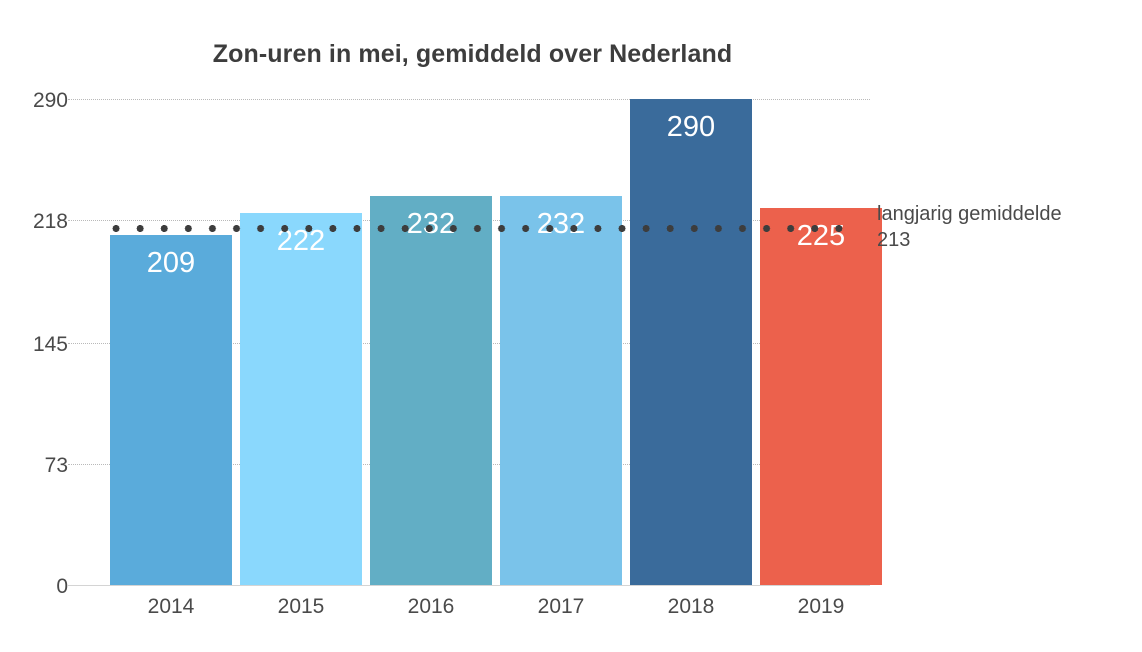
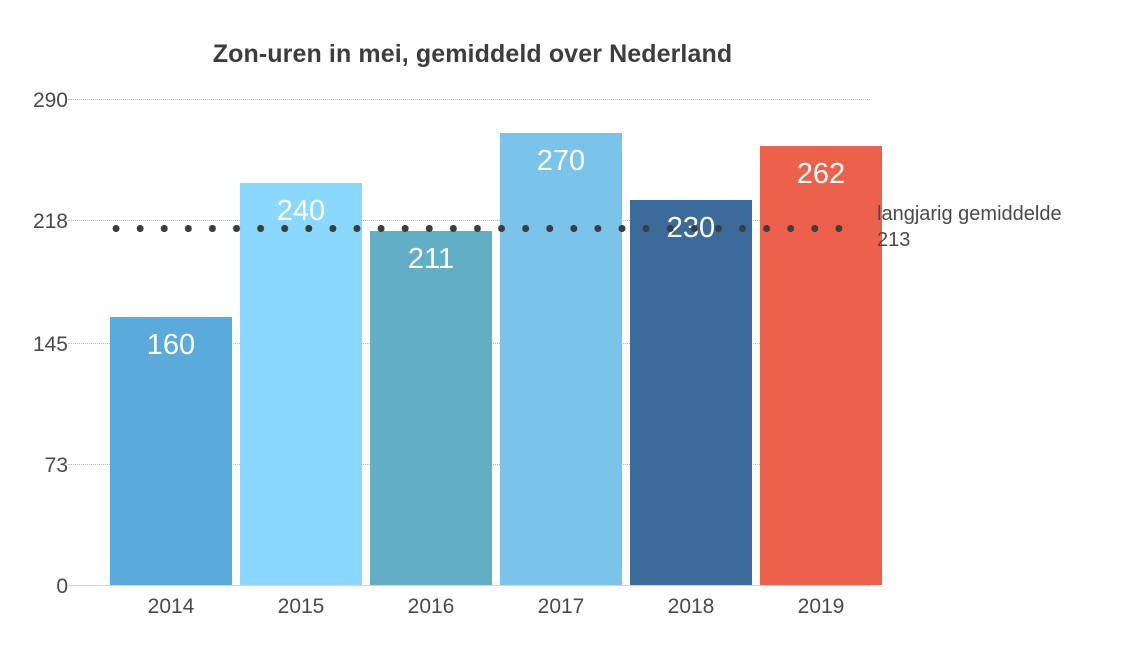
2014: 209 -> 160
2015: 222 -> 240
2016: 232 -> 211
2017: 232 -> 270
2018: 290 -> 230
2019: 225 -> 262
